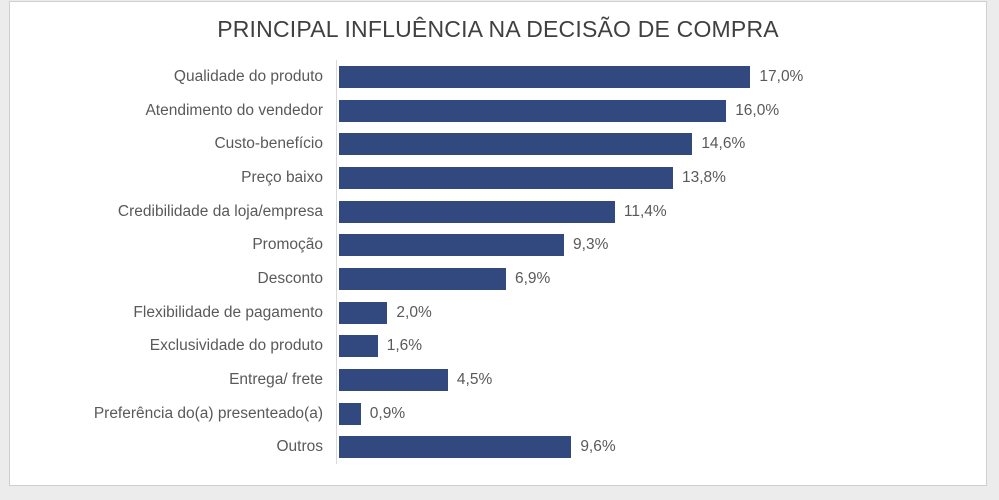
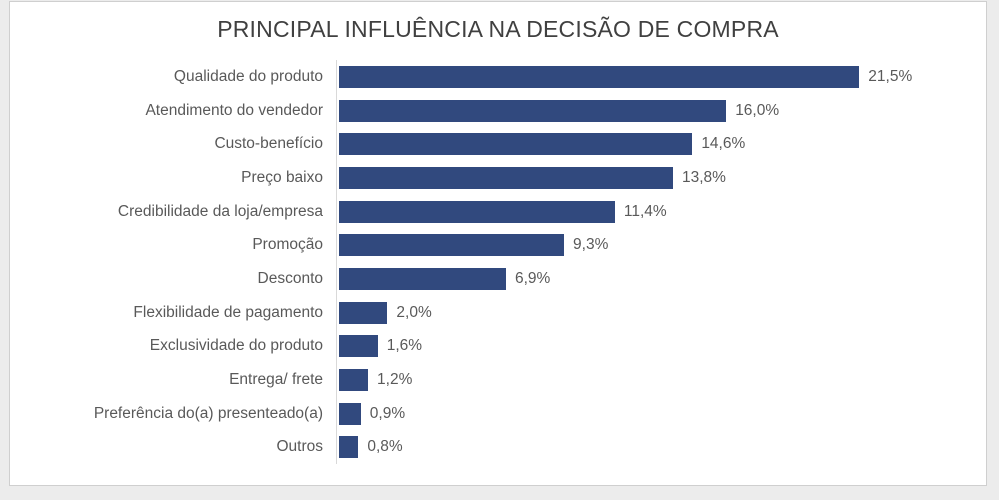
Qualidade do produto: 17,0% -> 21,5%
Entrega/ frete: 4,5% -> 1,2%
Outros: 9,6% -> 0,8%
